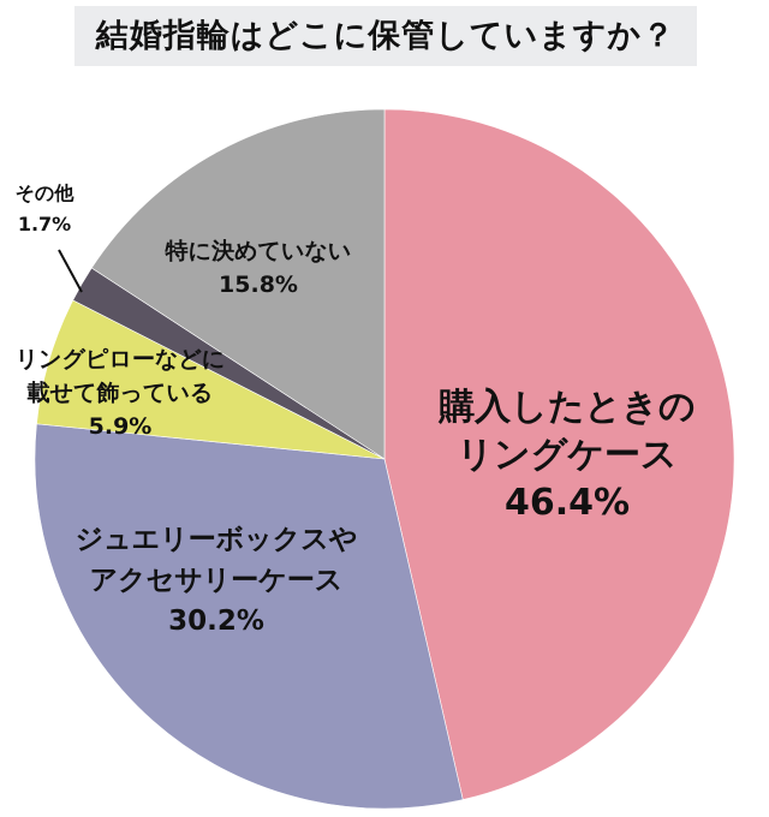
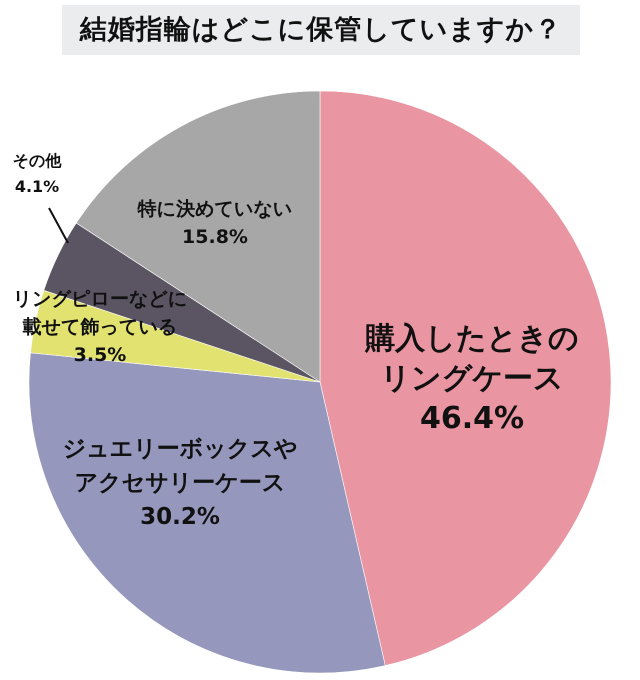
リングピローなどに載せて飾っている: 5.9% -> 3.5%
その他: 1.7% -> 4.1%
